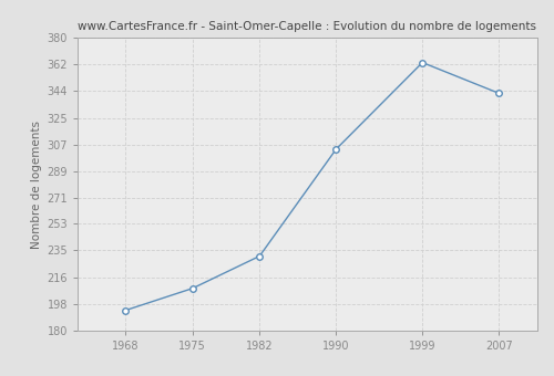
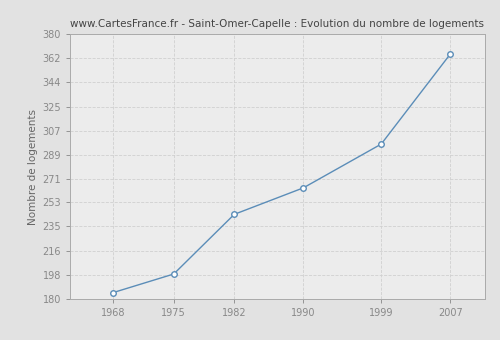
1968: 194 -> 185
1975: 209 -> 199
1982: 231 -> 244
1990: 304 -> 264
1999: 363 -> 297
2007: 342 -> 365
